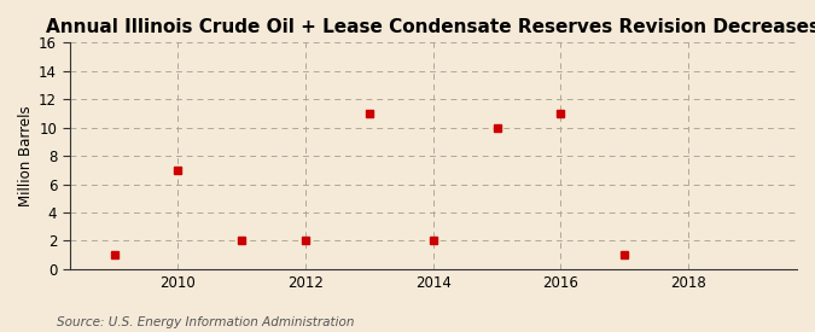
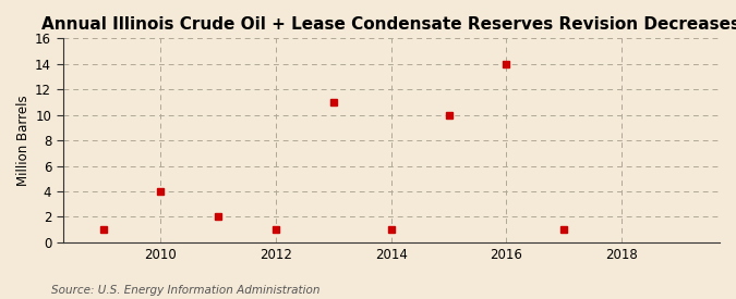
2010: 7 -> 4
2012: 2 -> 1
2014: 2 -> 1
2016: 11 -> 14
